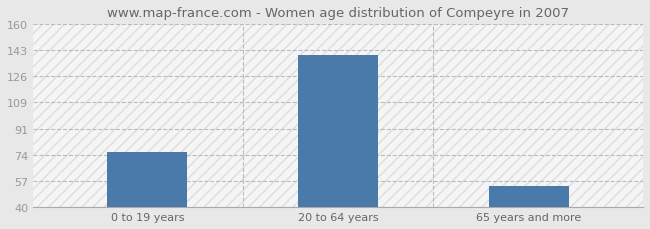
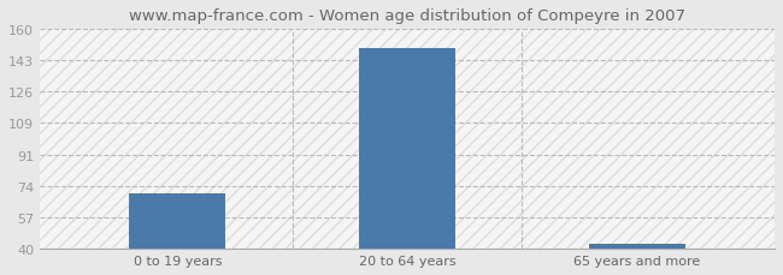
0 to 19 years: 76 -> 70
20 to 64 years: 140 -> 150
65 years and more: 54 -> 43
